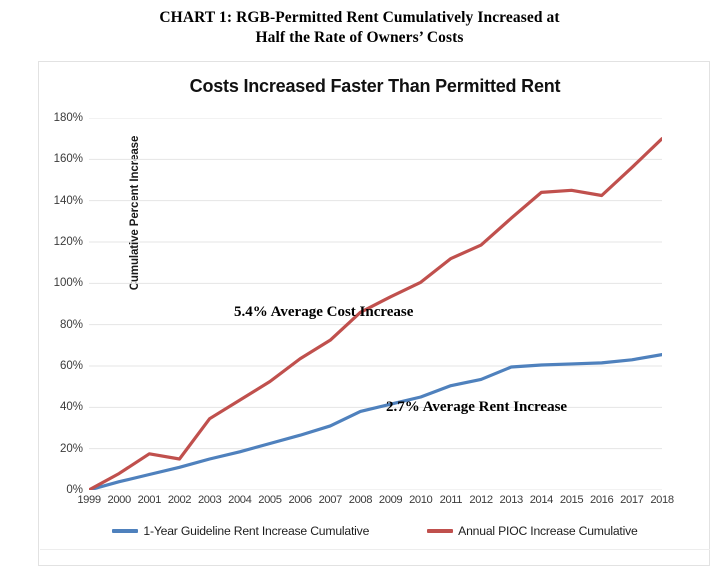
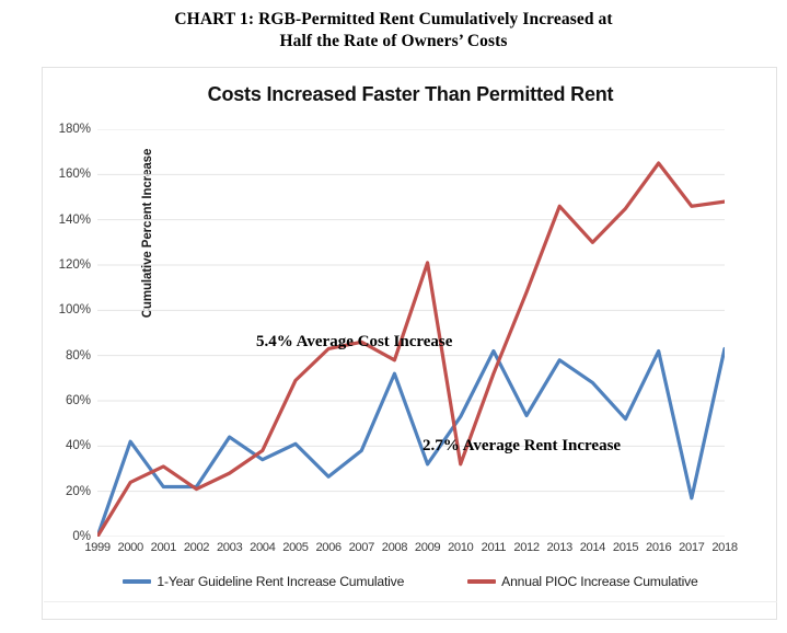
1-Year Guideline Rent Increase Cumulative/2000: 4% -> 42%
Annual PIOC Increase Cumulative/2000: 8% -> 24%
1-Year Guideline Rent Increase Cumulative/2001: 8% -> 22%
Annual PIOC Increase Cumulative/2001: 18% -> 31%
1-Year Guideline Rent Increase Cumulative/2002: 11% -> 22%
Annual PIOC Increase Cumulative/2002: 15% -> 21%
1-Year Guideline Rent Increase Cumulative/2003: 15% -> 44%
Annual PIOC Increase Cumulative/2003: 34% -> 28%
1-Year Guideline Rent Increase Cumulative/2004: 18% -> 34%
Annual PIOC Increase Cumulative/2004: 44% -> 38%
1-Year Guideline Rent Increase Cumulative/2005: 22% -> 41%
Annual PIOC Increase Cumulative/2005: 52% -> 69%
Annual PIOC Increase Cumulative/2006: 64% -> 83%
1-Year Guideline Rent Increase Cumulative/2007: 31% -> 38%
Annual PIOC Increase Cumulative/2007: 72% -> 86%
1-Year Guideline Rent Increase Cumulative/2008: 38% -> 72%
Annual PIOC Increase Cumulative/2008: 86% -> 78%
1-Year Guideline Rent Increase Cumulative/2009: 42% -> 32%
Annual PIOC Increase Cumulative/2009: 94% -> 121%
1-Year Guideline Rent Increase Cumulative/2010: 45% -> 53%
Annual PIOC Increase Cumulative/2010: 100% -> 32%
1-Year Guideline Rent Increase Cumulative/2011: 50% -> 82%
Annual PIOC Increase Cumulative/2011: 112% -> 72%
Annual PIOC Increase Cumulative/2012: 118% -> 108%
1-Year Guideline Rent Increase Cumulative/2013: 60% -> 78%
Annual PIOC Increase Cumulative/2013: 132% -> 146%
1-Year Guideline Rent Increase Cumulative/2014: 60% -> 68%
Annual PIOC Increase Cumulative/2014: 144% -> 130%
1-Year Guideline Rent Increase Cumulative/2015: 61% -> 52%
1-Year Guideline Rent Increase Cumulative/2016: 62% -> 82%
Annual PIOC Increase Cumulative/2016: 142% -> 165%
1-Year Guideline Rent Increase Cumulative/2017: 63% -> 17%
Annual PIOC Increase Cumulative/2017: 156% -> 146%
1-Year Guideline Rent Increase Cumulative/2018: 66% -> 83%
Annual PIOC Increase Cumulative/2018: 170% -> 148%
